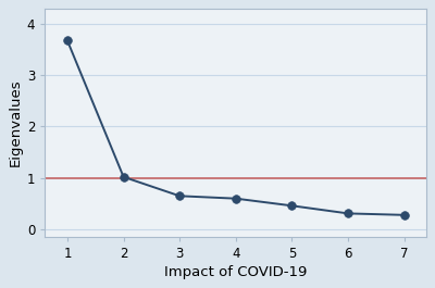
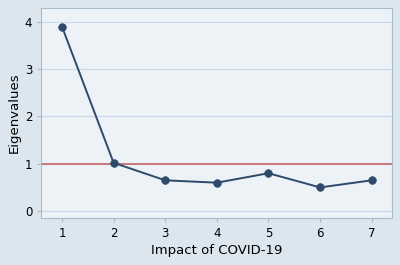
1: 3.67 -> 3.90
5: 0.46 -> 0.80
6: 0.31 -> 0.50
7: 0.28 -> 0.65
